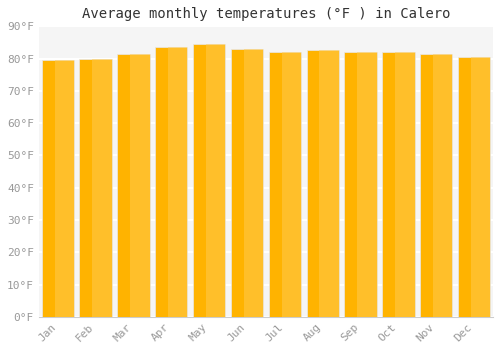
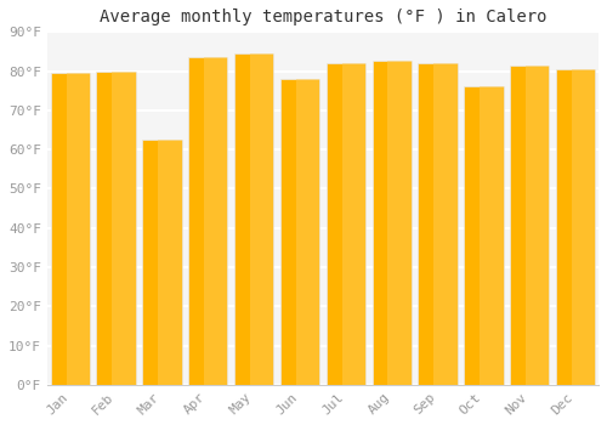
Mar: 81.5°F -> 62.5°F
Jun: 83.0°F -> 78.0°F
Oct: 82.0°F -> 76.0°F
